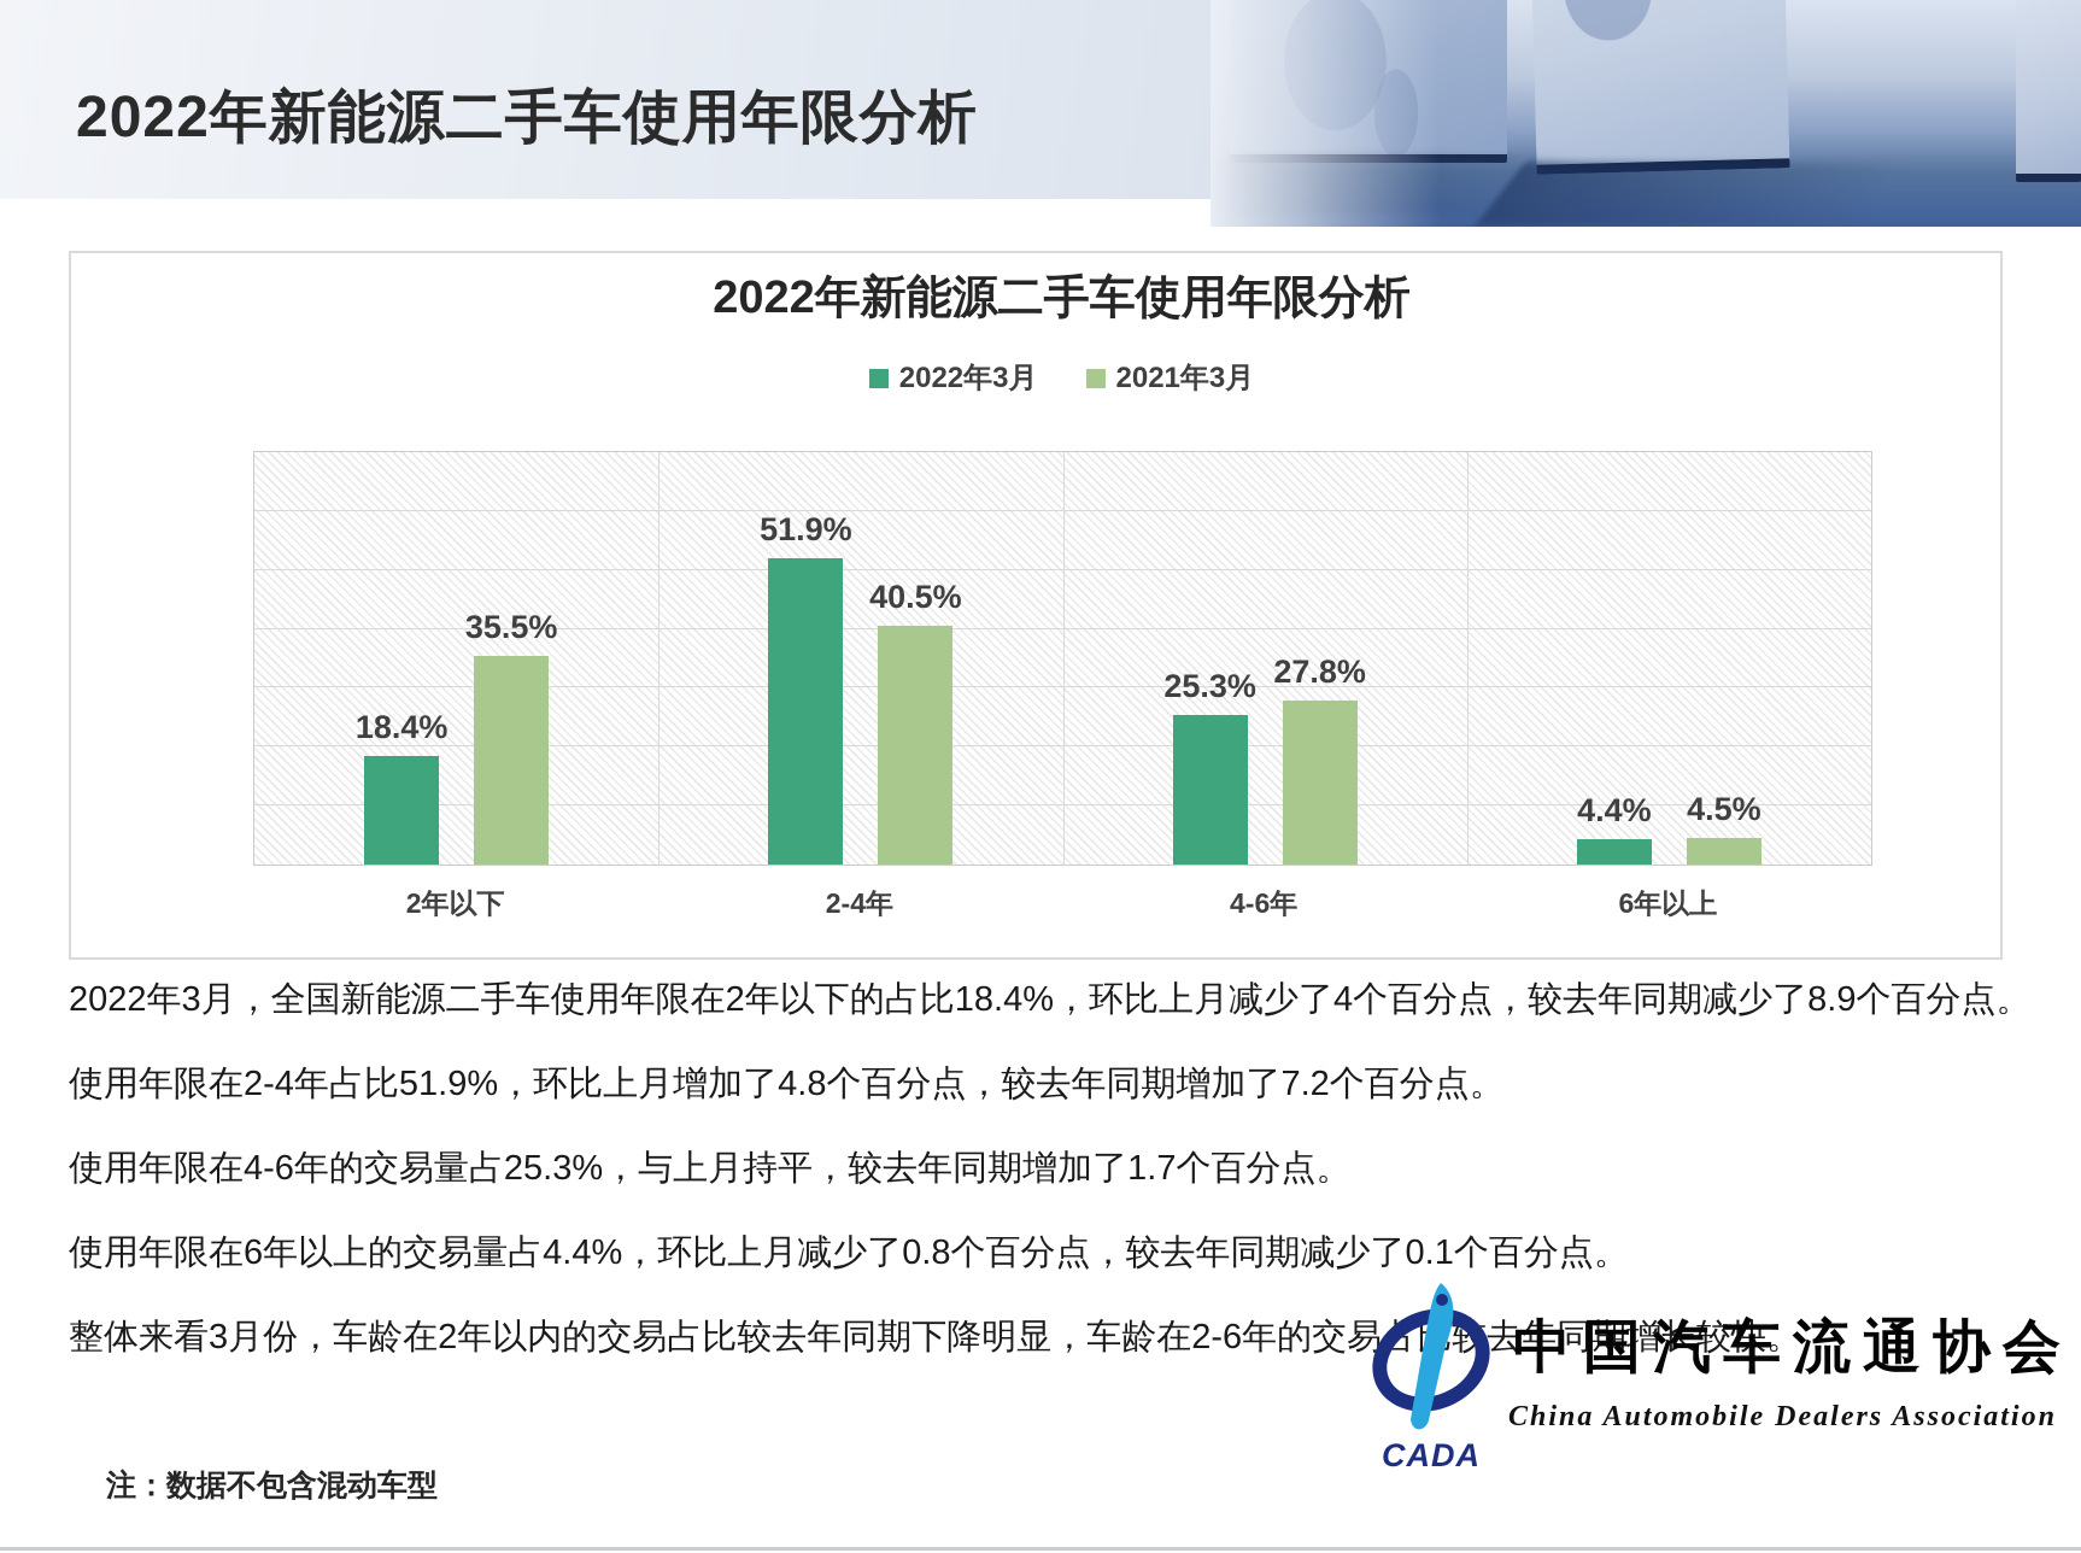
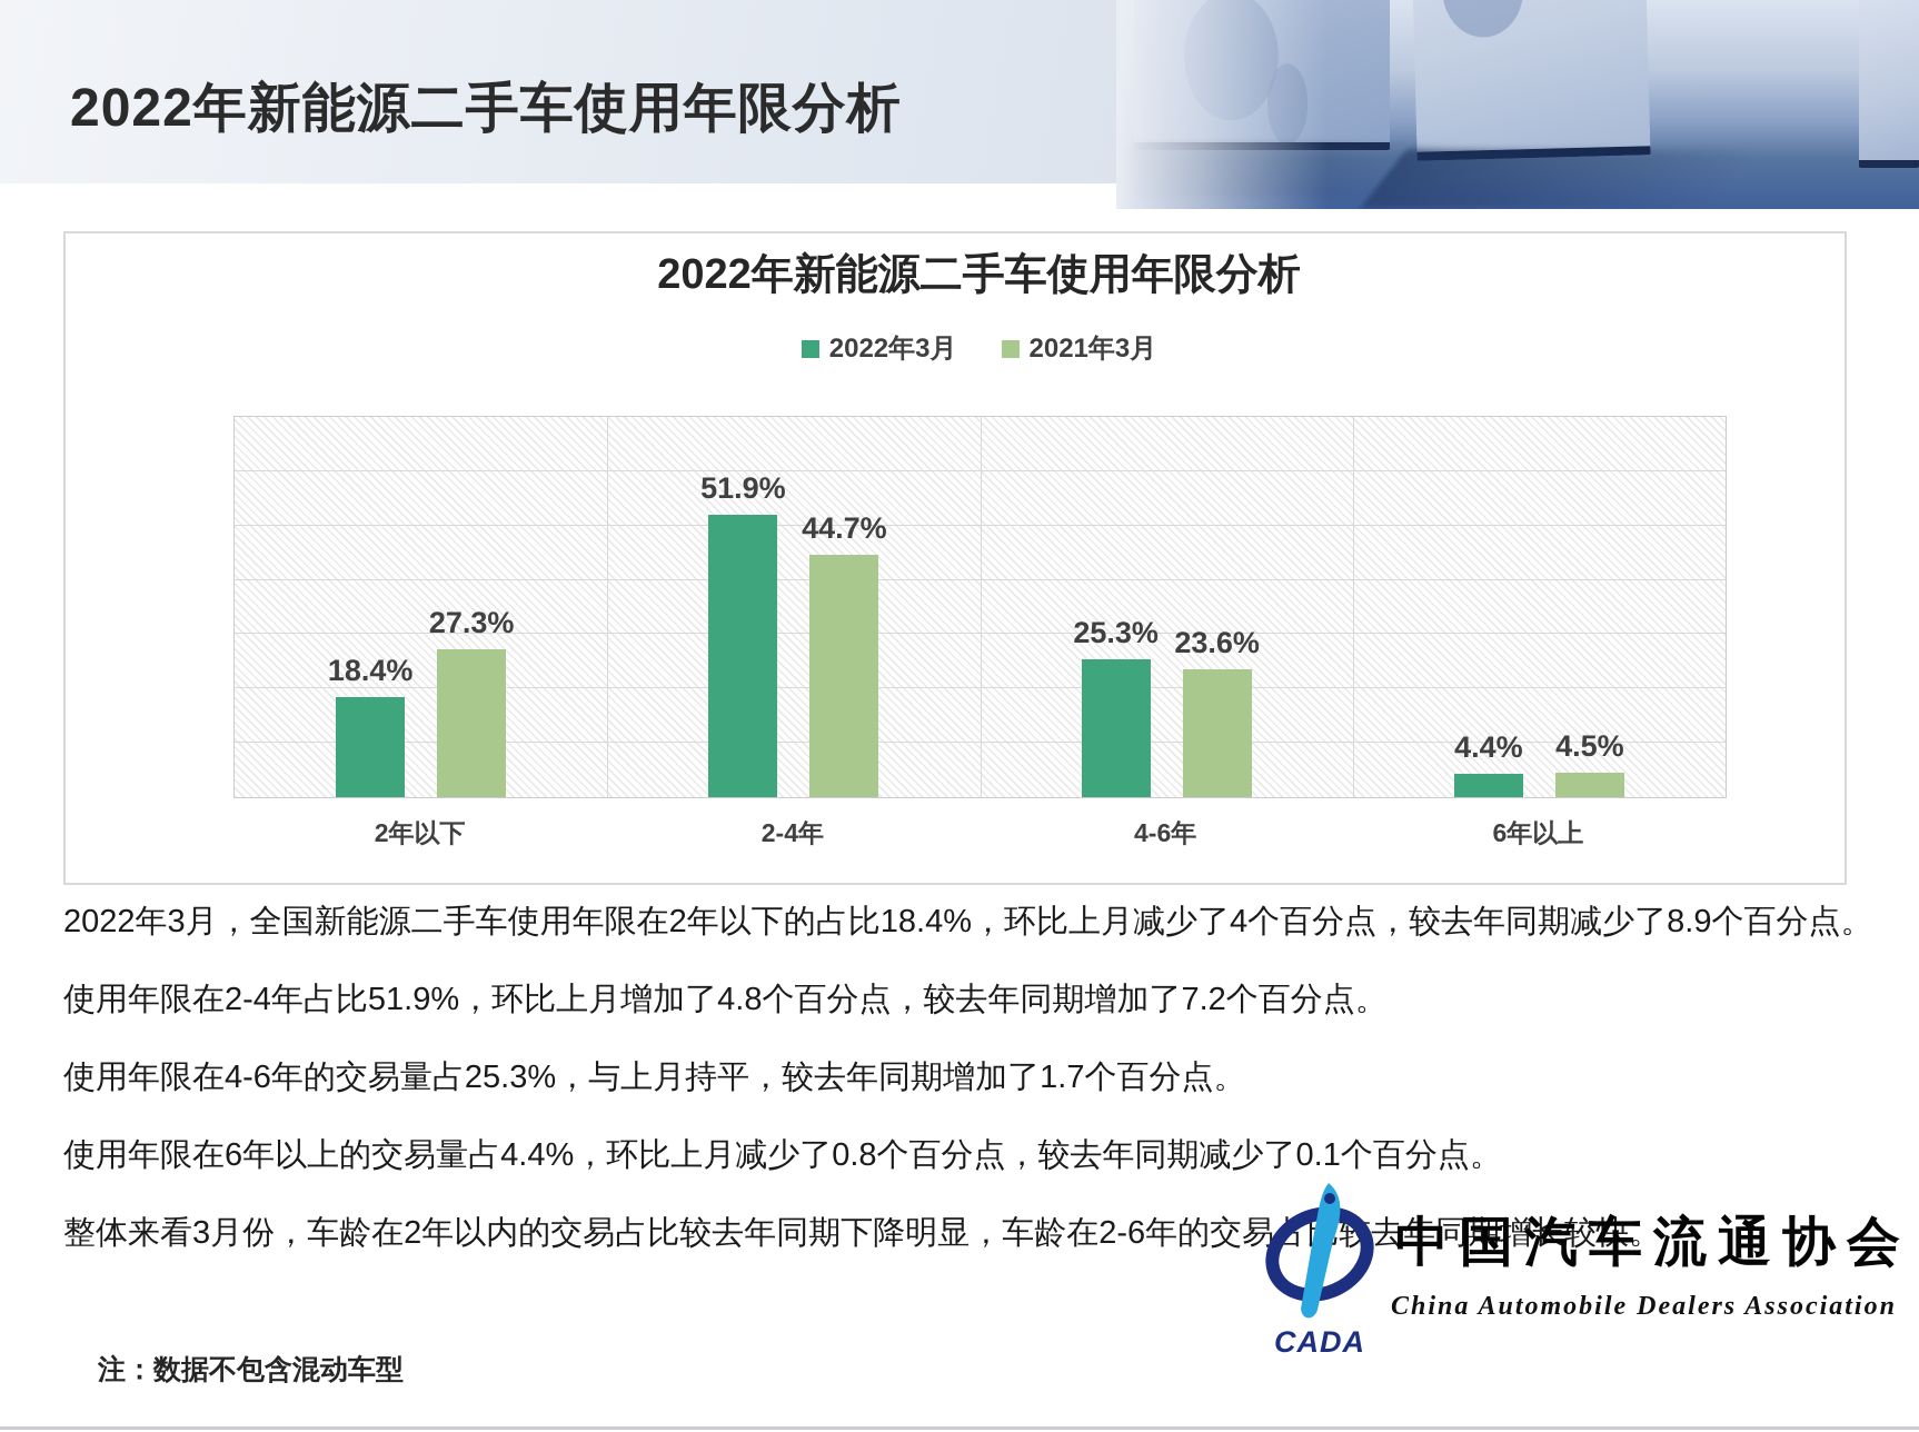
2021年3月/2年以下: 35.5% -> 27.3%
2021年3月/2-4年: 40.5% -> 44.7%
2021年3月/4-6年: 27.8% -> 23.6%
